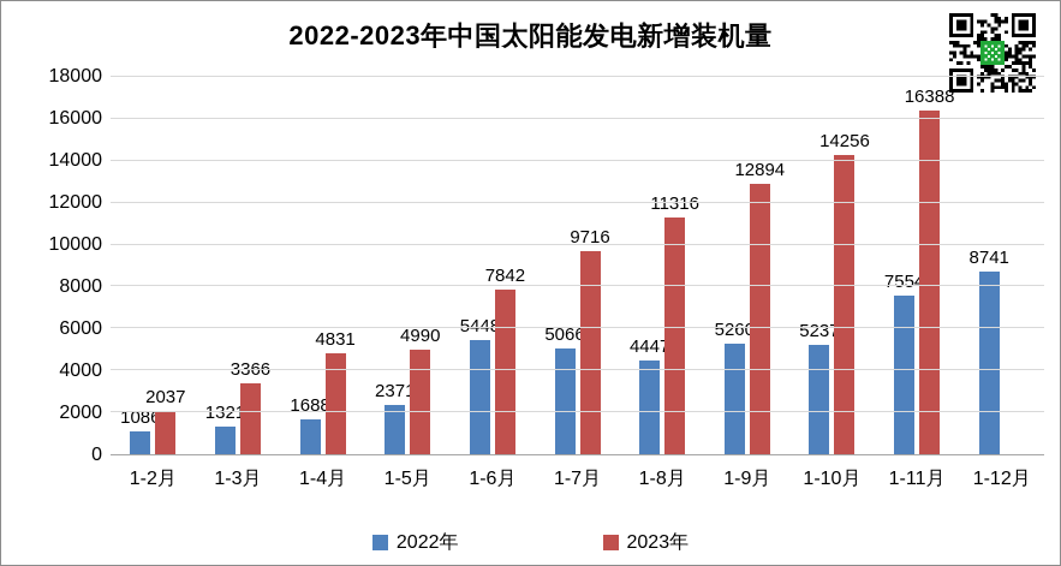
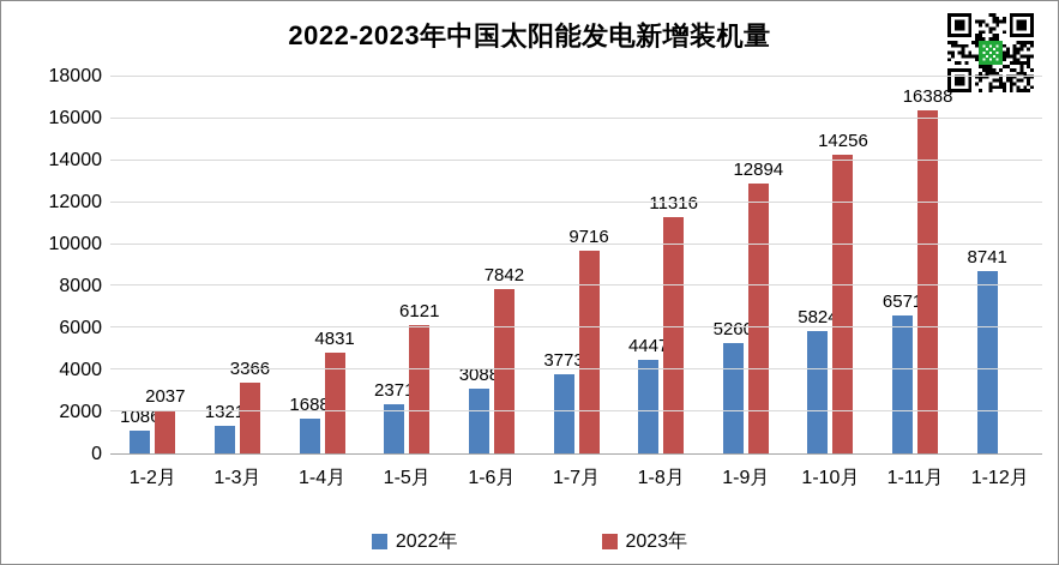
2023年/1-5月: 4990 -> 6121
2022年/1-6月: 5448 -> 3088
2022年/1-7月: 5066 -> 3773
2022年/1-10月: 5237 -> 5824
2022年/1-11月: 7554 -> 6571
